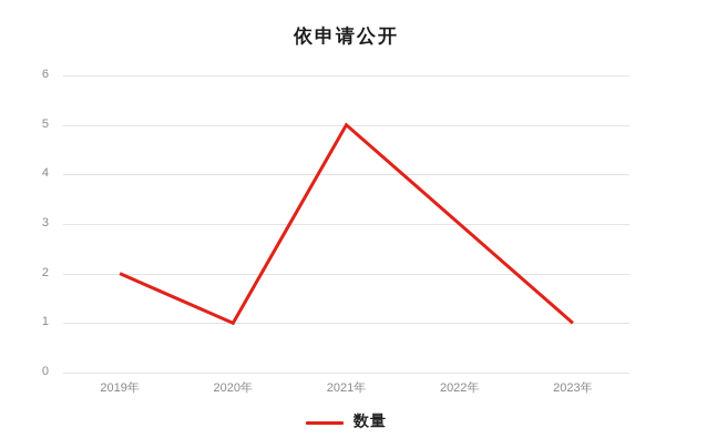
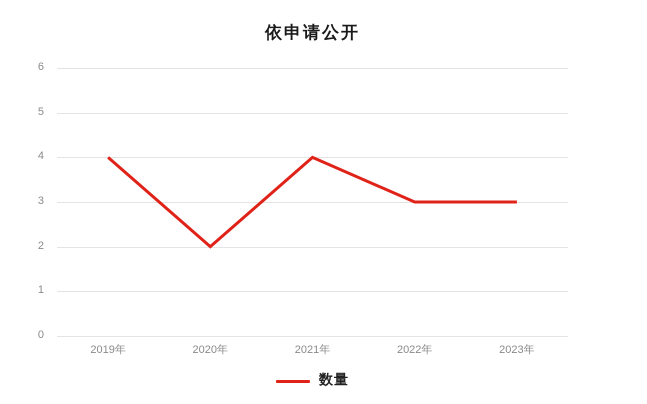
2019年: 2 -> 4
2020年: 1 -> 2
2021年: 5 -> 4
2023年: 1 -> 3
